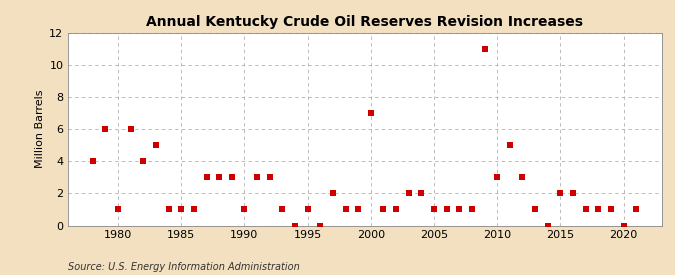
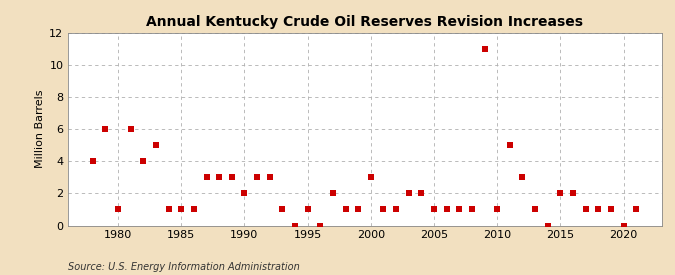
1990: 1 -> 2
2000: 7 -> 3
2010: 3 -> 1
